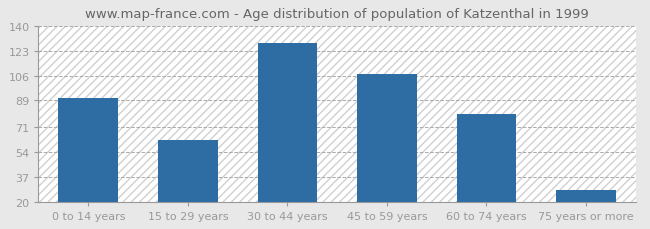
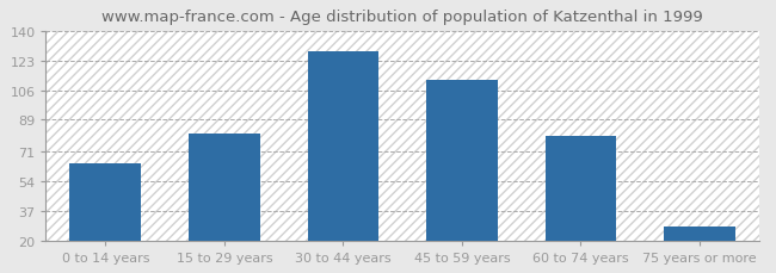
0 to 14 years: 91 -> 64
15 to 29 years: 62 -> 81
45 to 59 years: 107 -> 112
